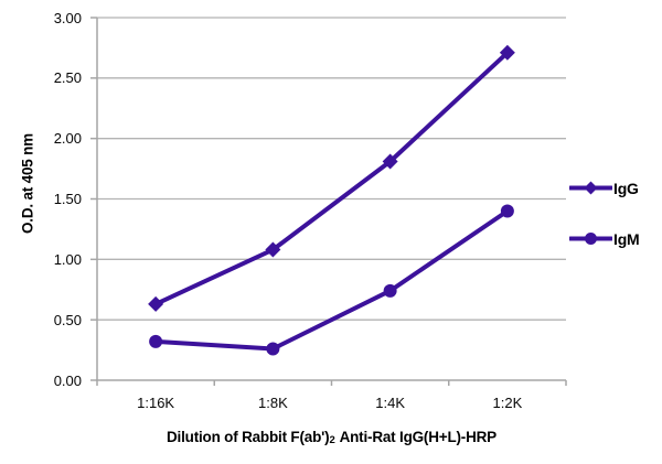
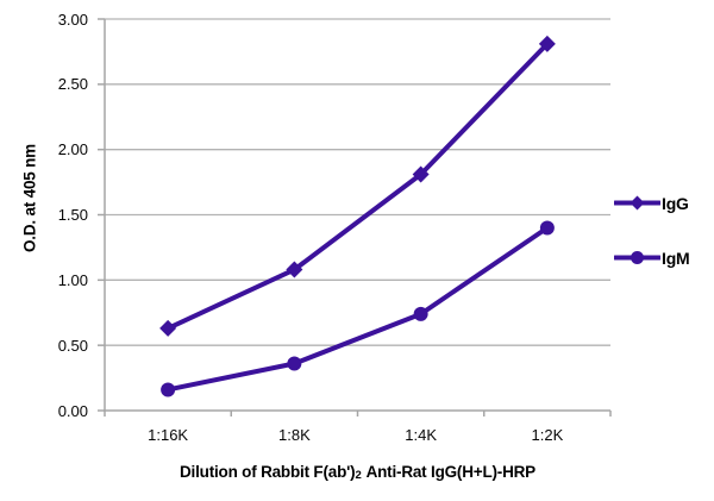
IgM/1:16K: 0.32 -> 0.16
IgM/1:8K: 0.26 -> 0.36
IgG/1:2K: 2.71 -> 2.81
